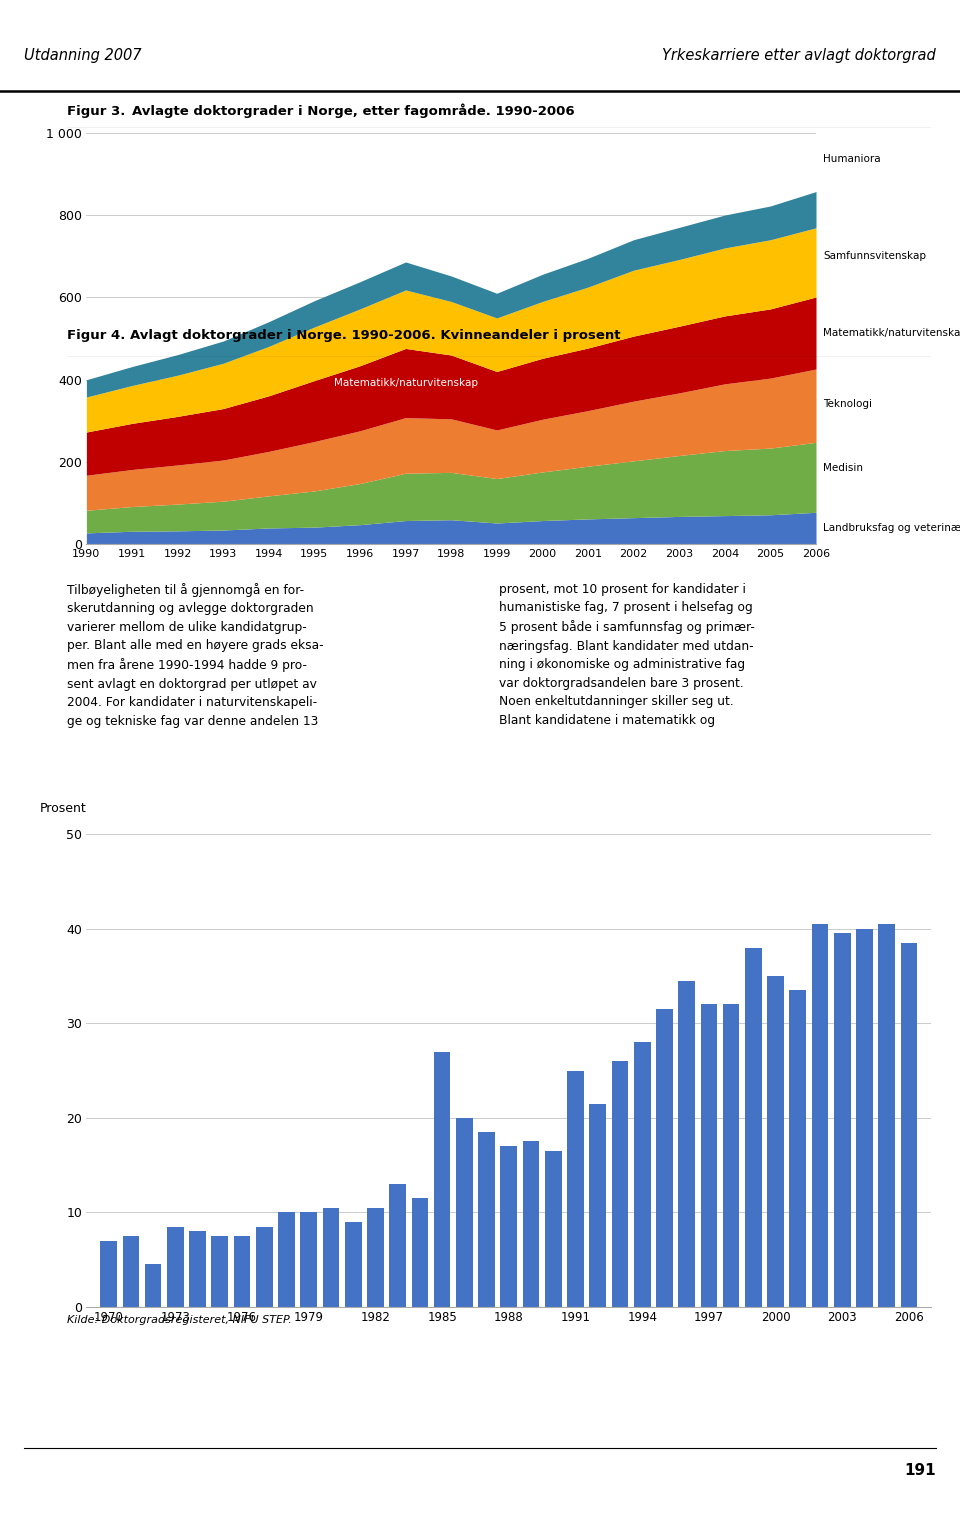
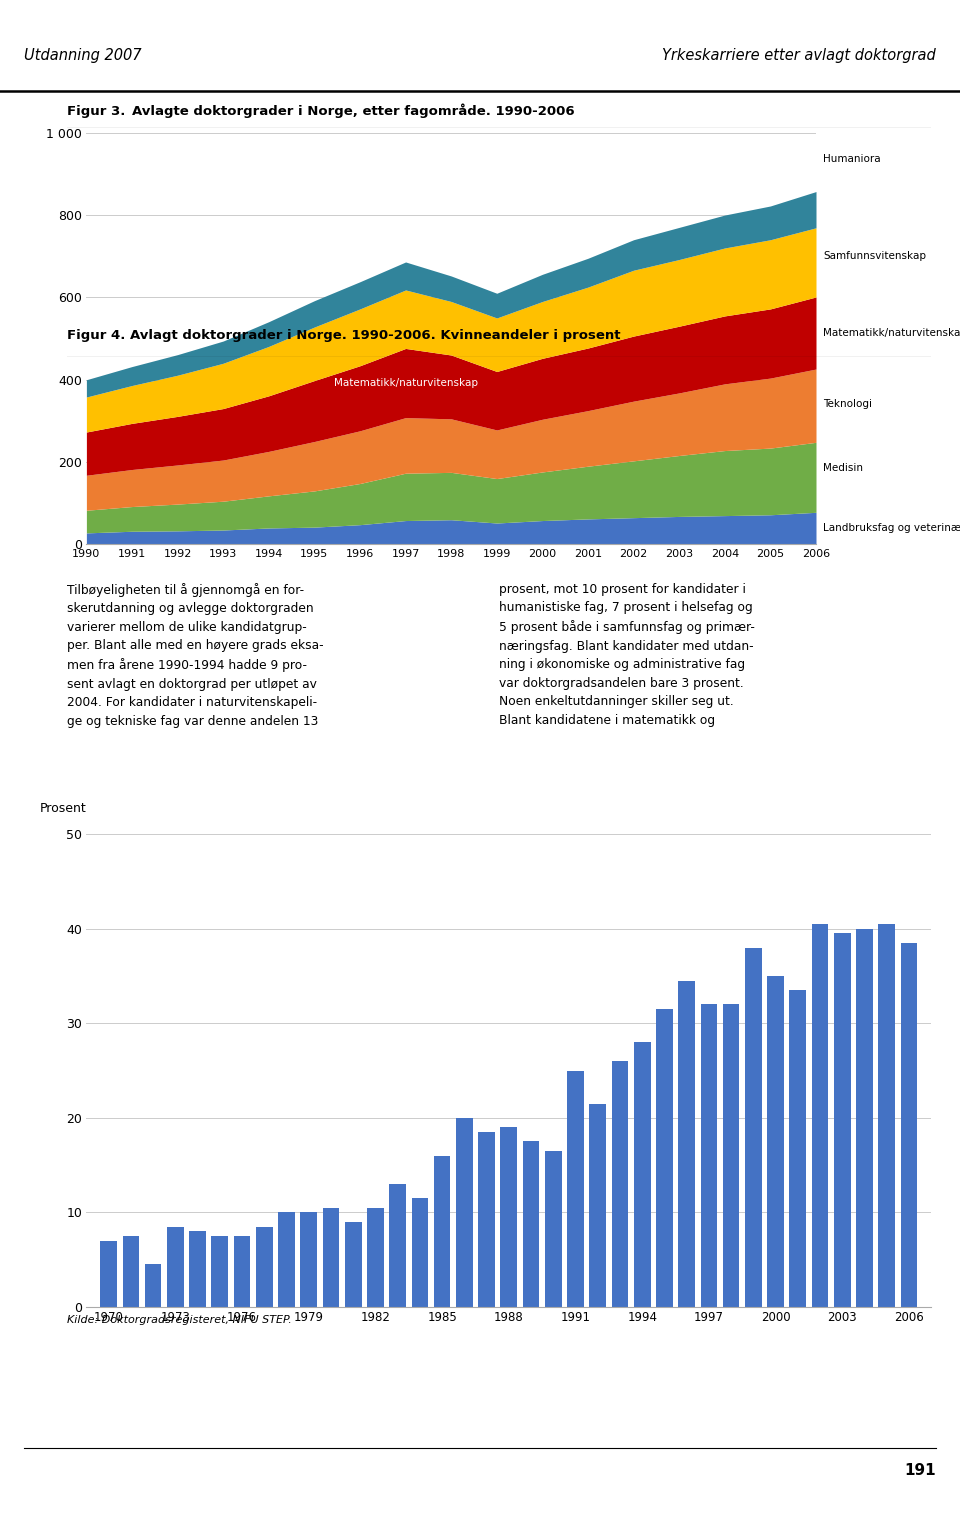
1985: 27.0 -> 16.0
1988: 17.0 -> 19.0
